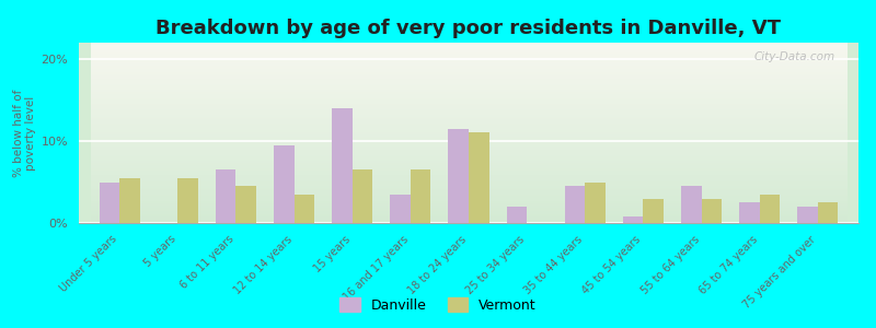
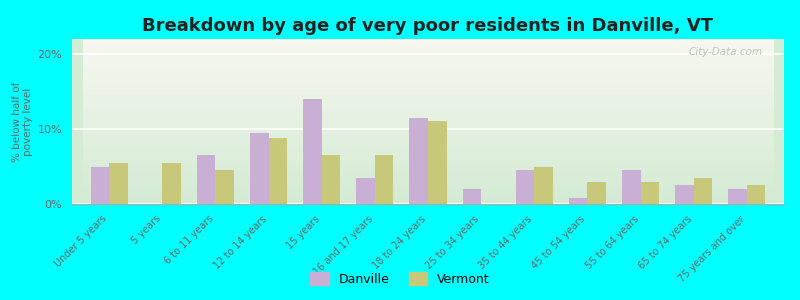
Vermont/12 to 14 years: 3.5% -> 8.8%
